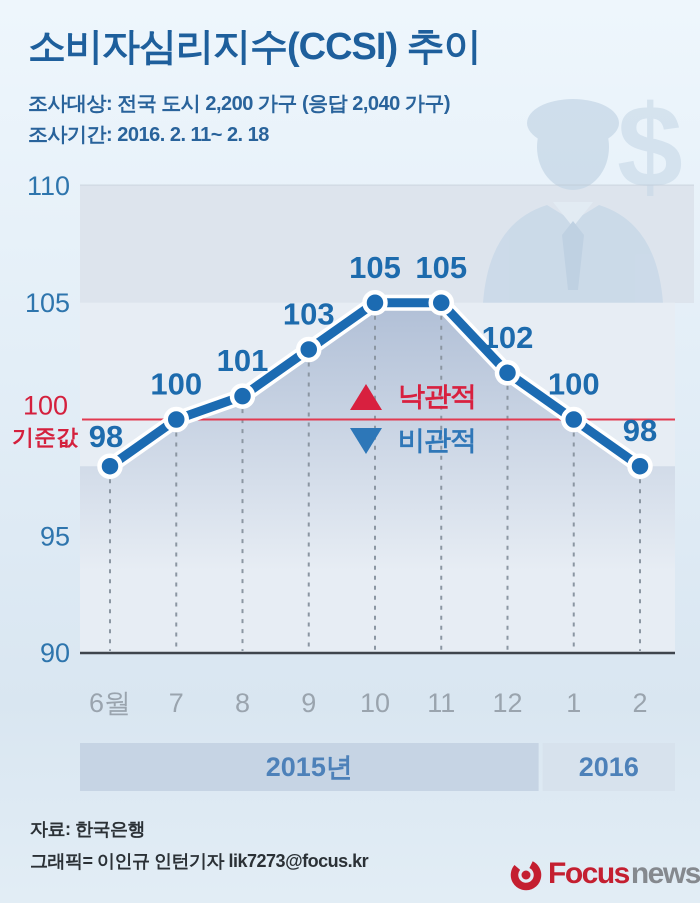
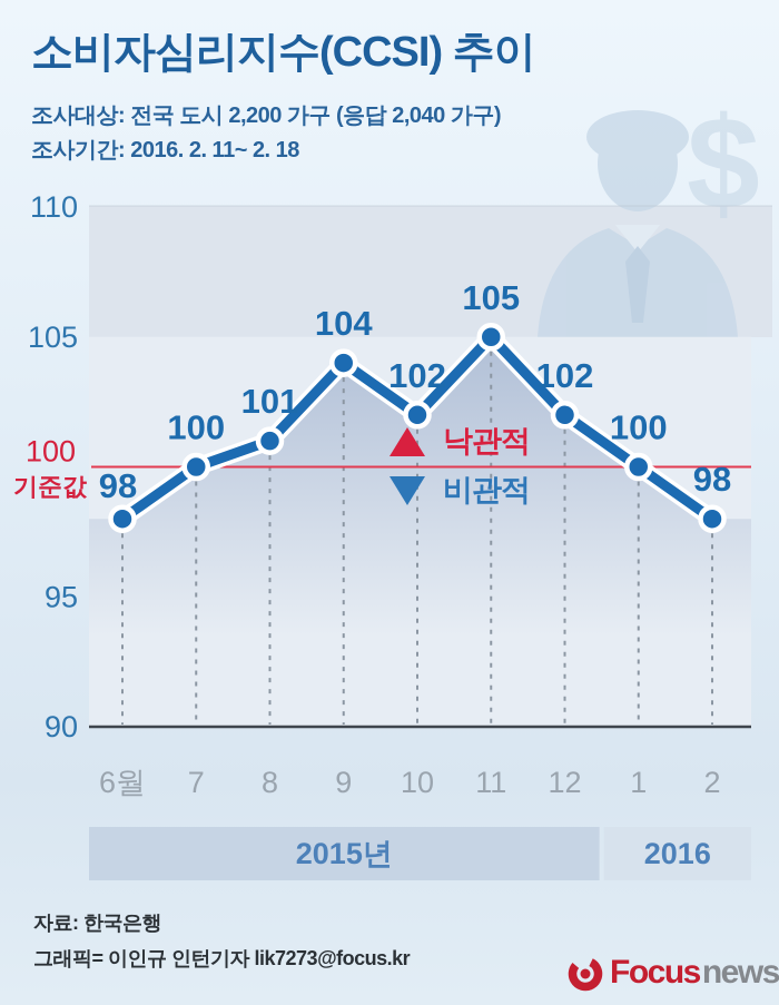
9: 103 -> 104
10: 105 -> 102
